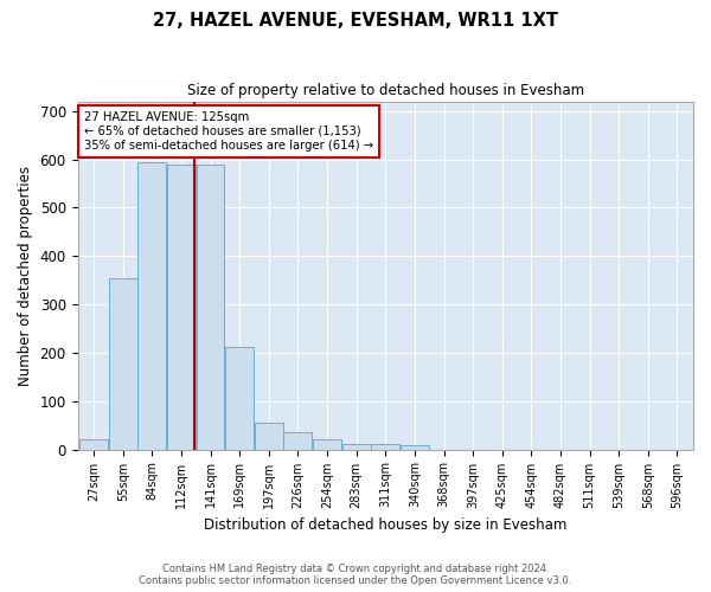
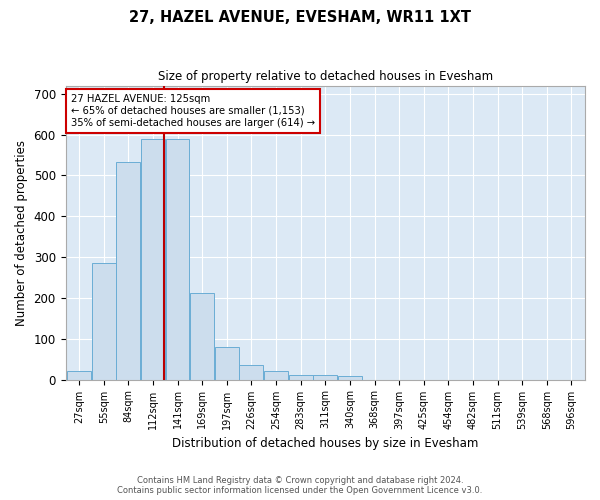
55sqm: 355 -> 285
84sqm: 595 -> 533
197sqm: 55 -> 80
